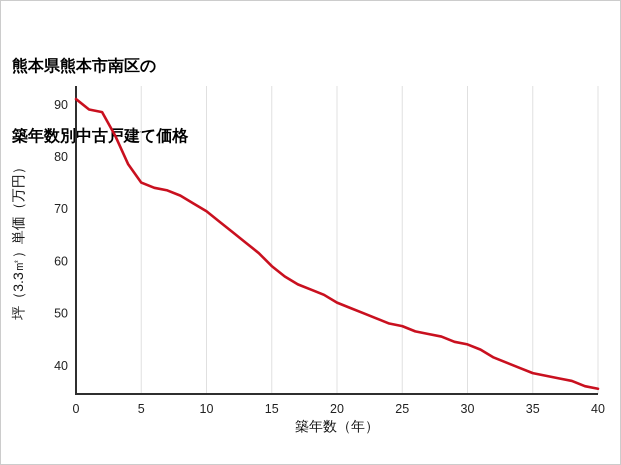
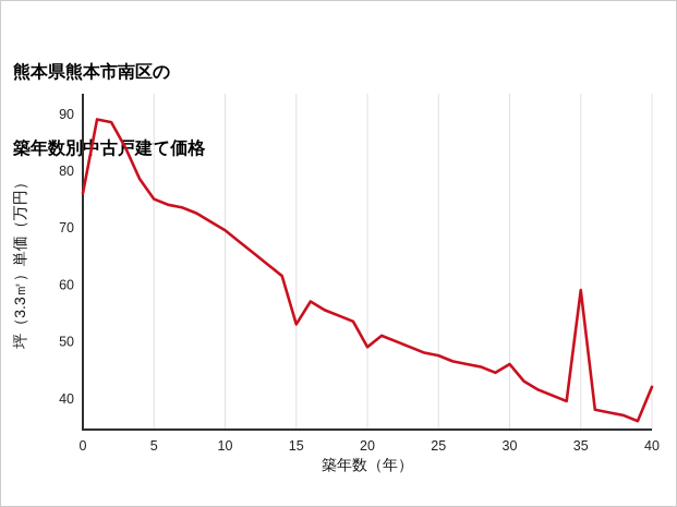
0: 91 -> 76
15: 59 -> 53
20: 52 -> 49
30: 44 -> 46
35: 38 -> 59
40: 36 -> 42
